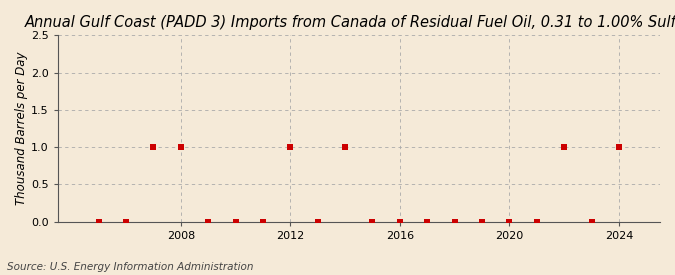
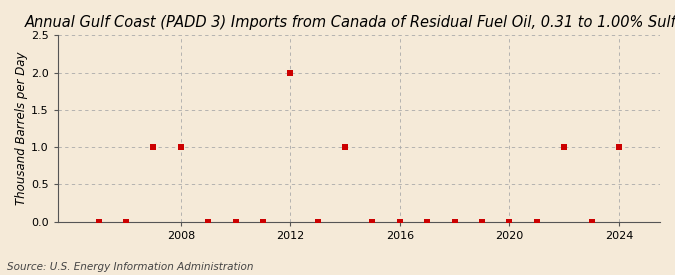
2012: 1 -> 2
